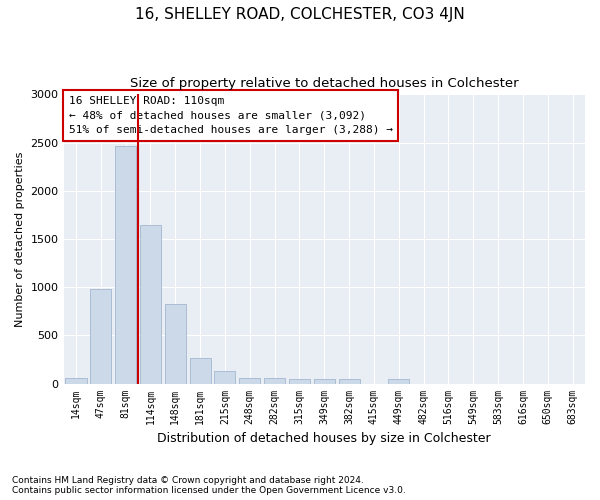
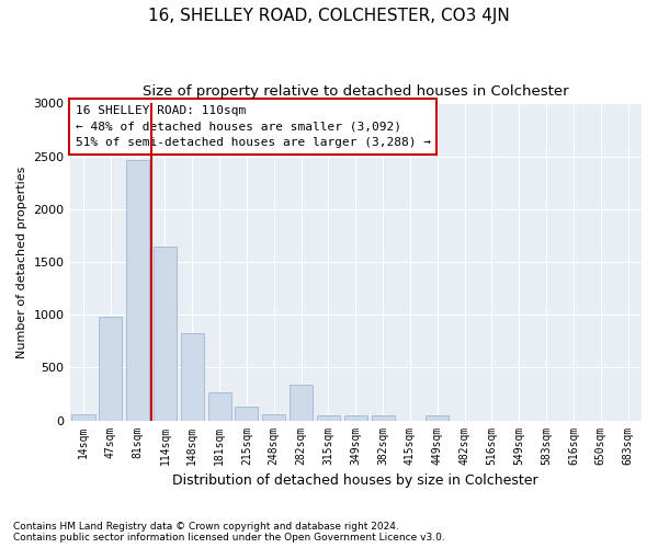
282sqm: 60 -> 340
